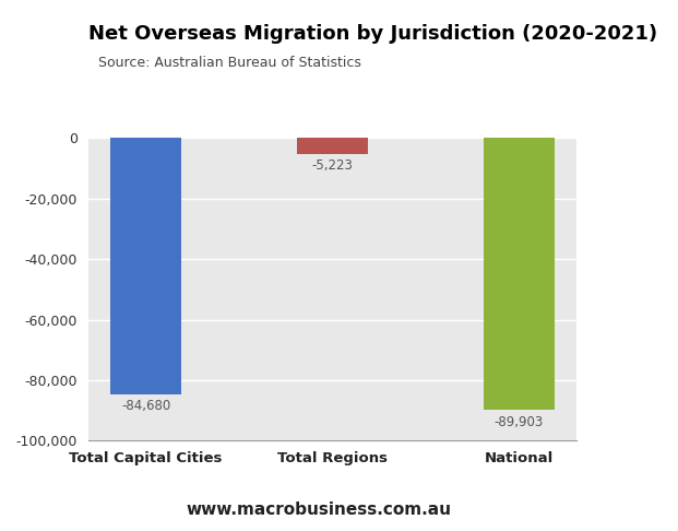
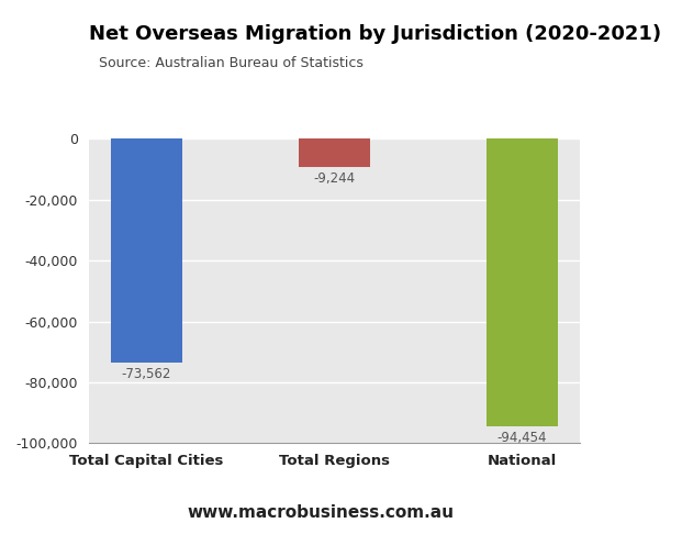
Total Capital Cities: -84,680 -> -73,562
Total Regions: -5,223 -> -9,244
National: -89,903 -> -94,454
